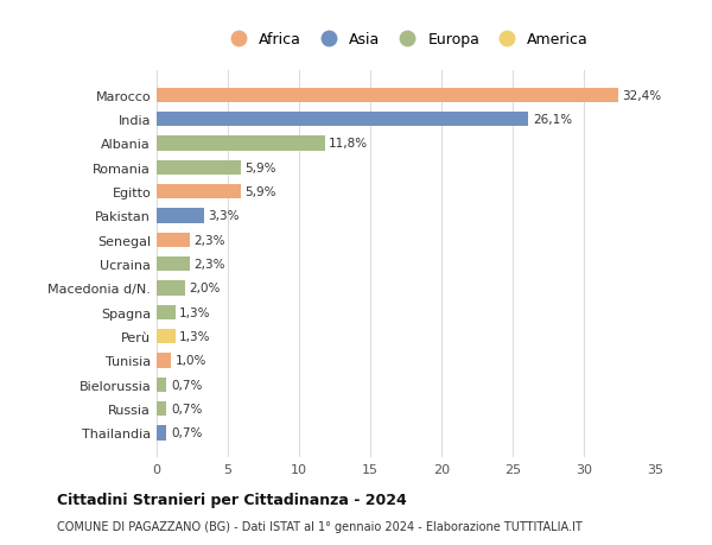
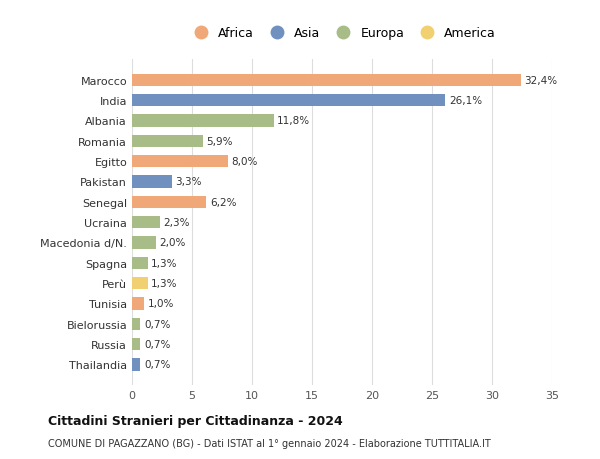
Egitto: 5,9% -> 8,0%
Senegal: 2,3% -> 6,2%
